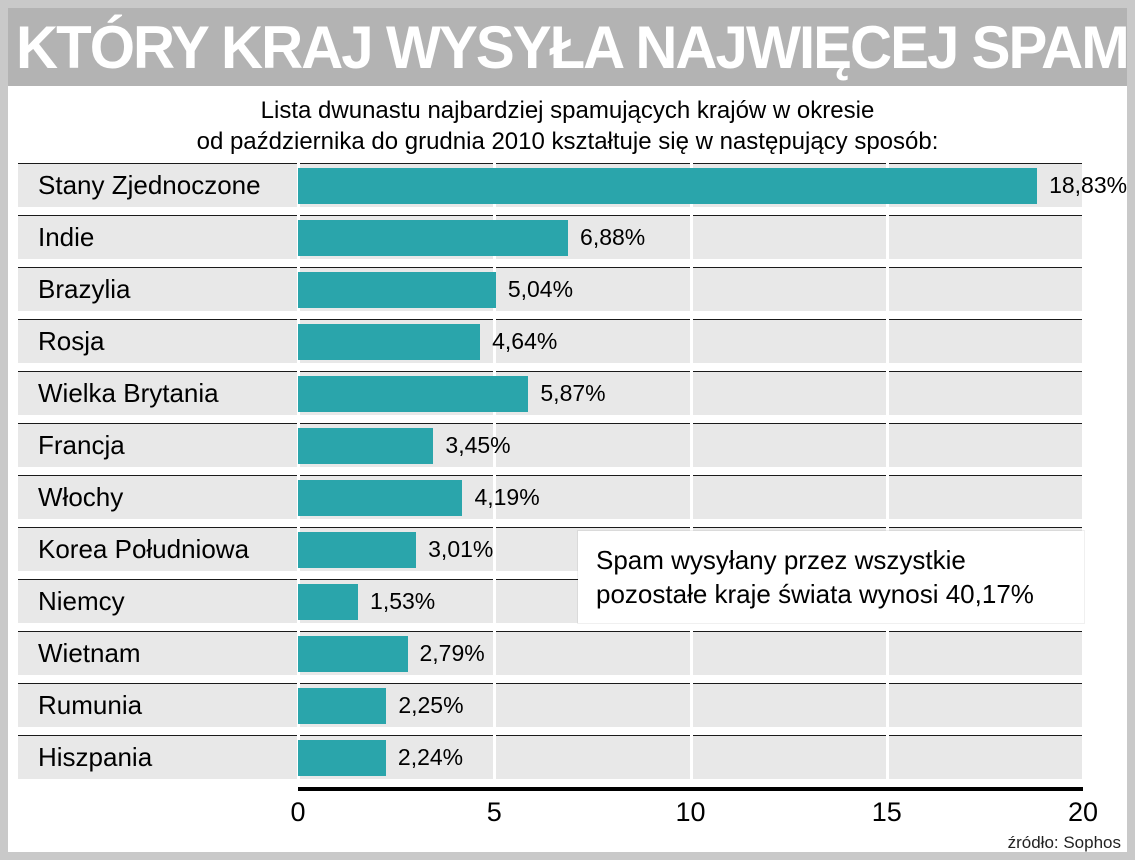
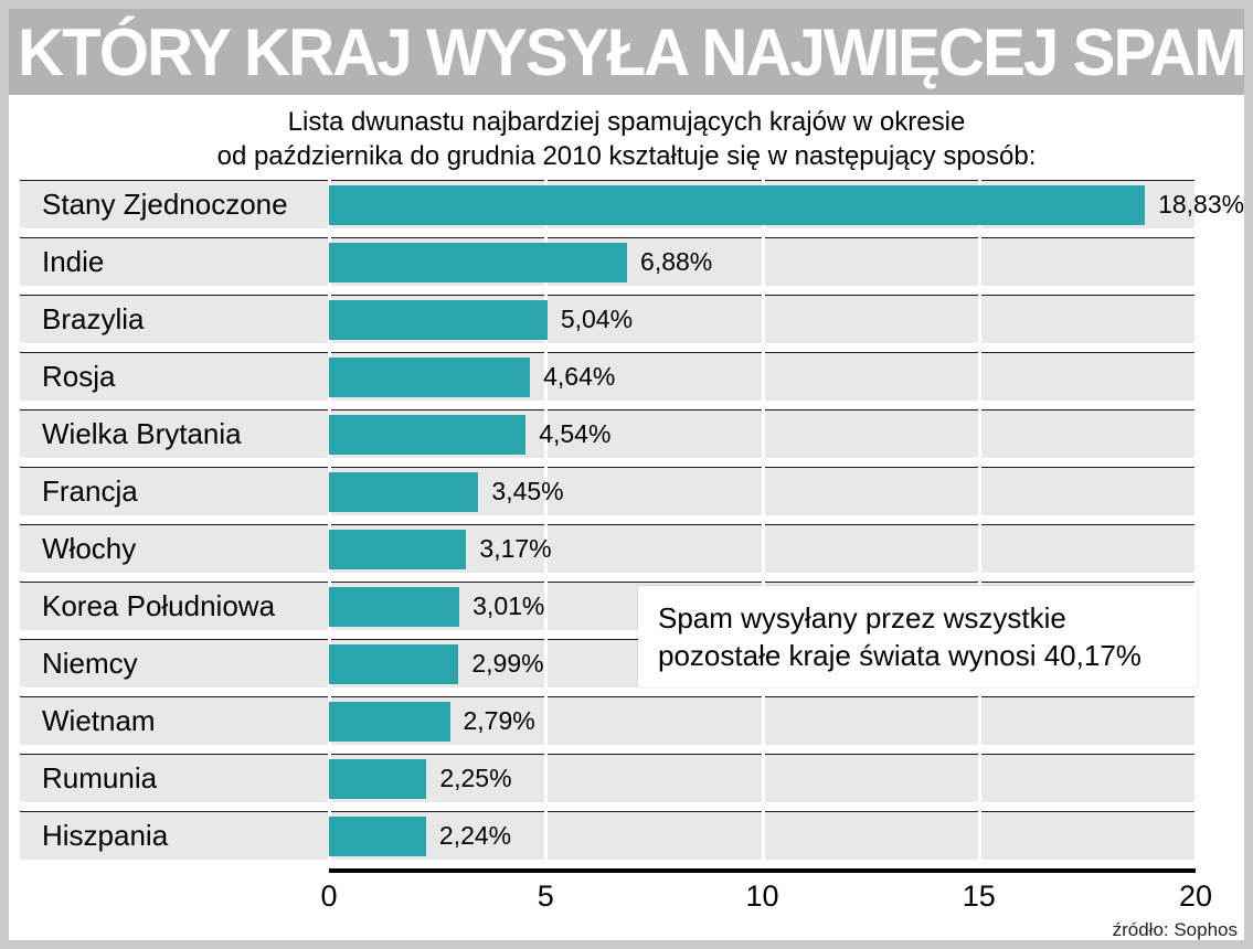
Wielka Brytania: 5,87% -> 4,54%
Włochy: 4,19% -> 3,17%
Niemcy: 1,53% -> 2,99%
